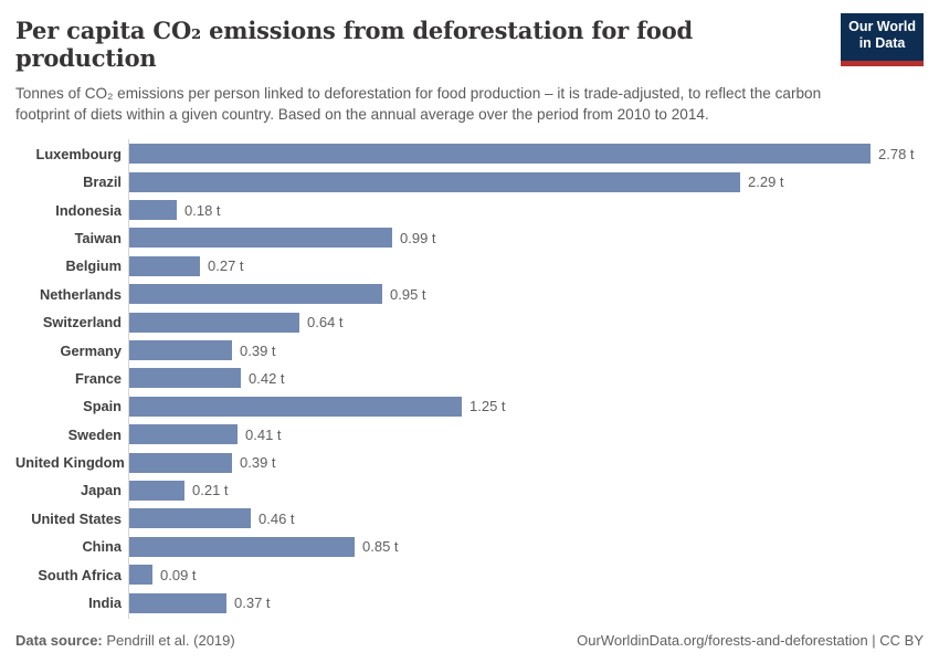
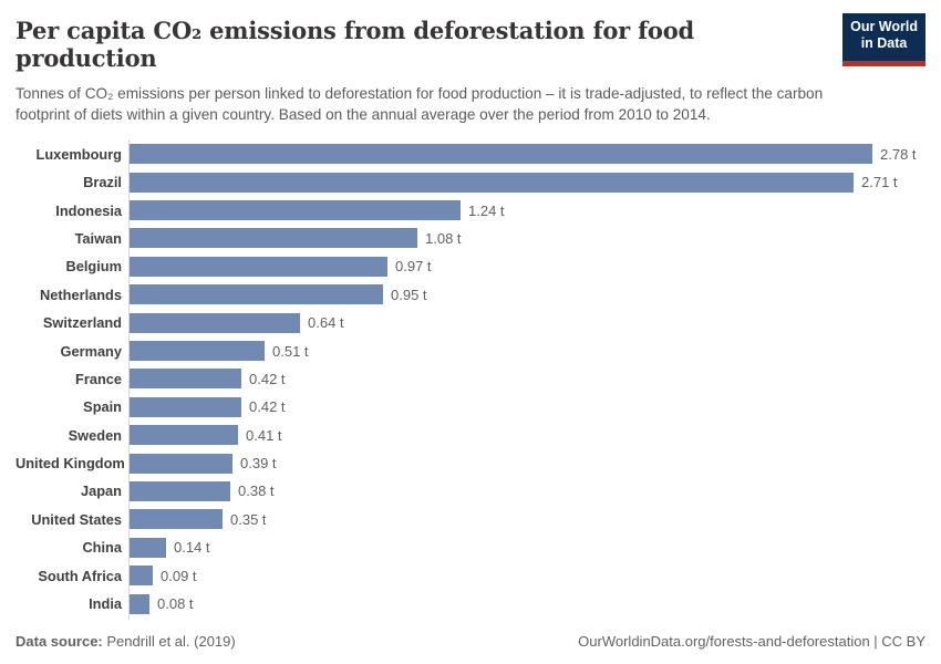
Brazil: 2.29 -> 2.71
Indonesia: 0.18 -> 1.24
Taiwan: 0.99 -> 1.08
Belgium: 0.27 -> 0.97
Germany: 0.39 -> 0.51
Spain: 1.25 -> 0.42
Japan: 0.21 -> 0.38
United States: 0.46 -> 0.35
China: 0.85 -> 0.14
India: 0.37 -> 0.08
